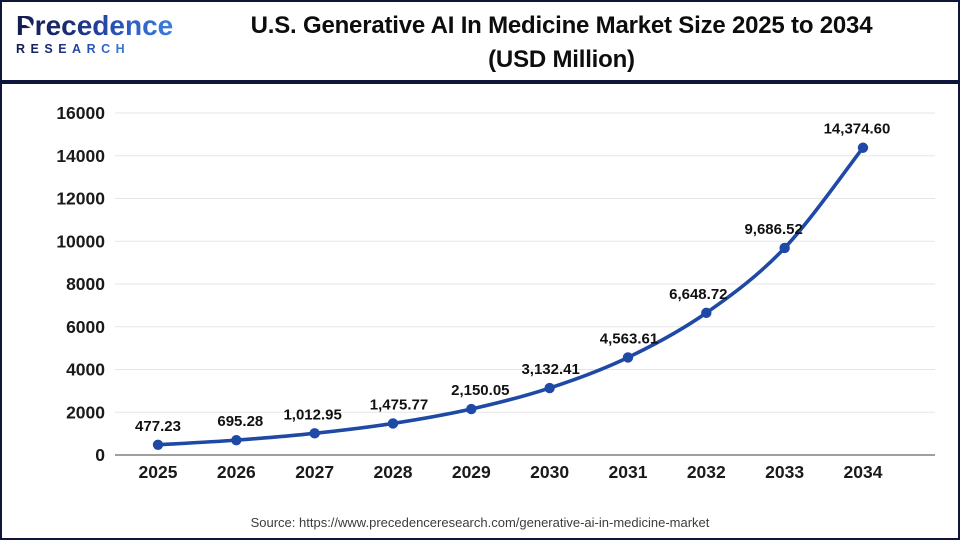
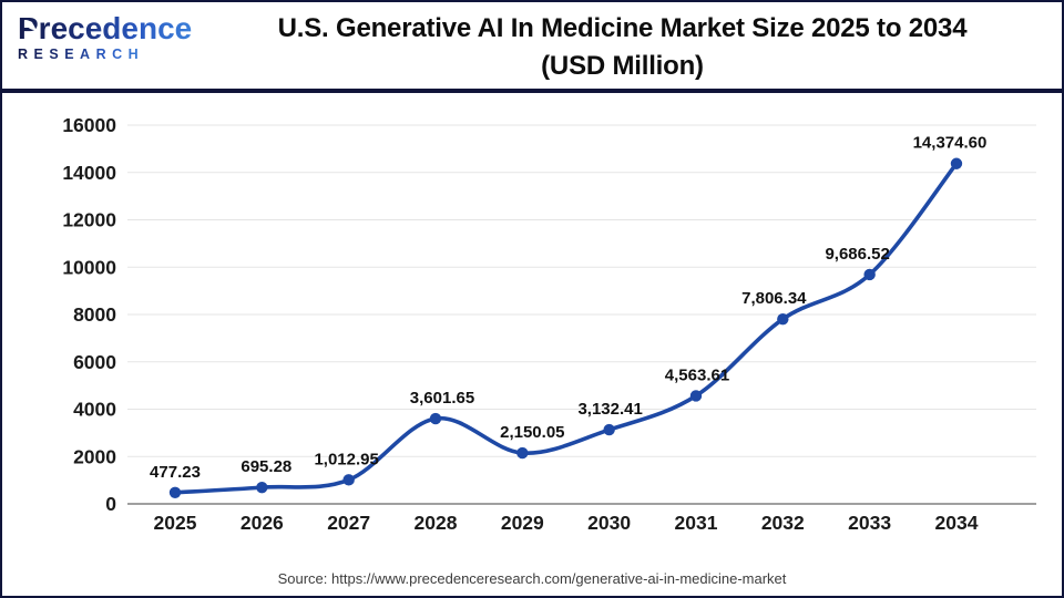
2028: 1,475.77 -> 3,601.65
2032: 6,648.72 -> 7,806.34
